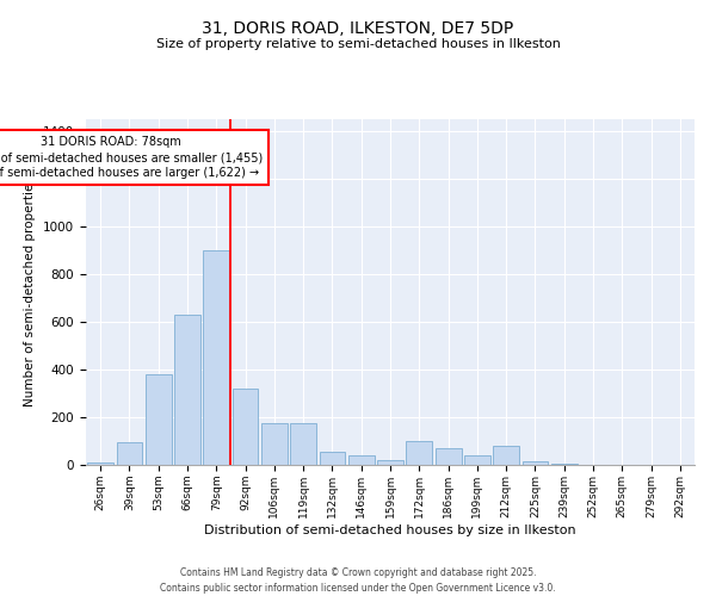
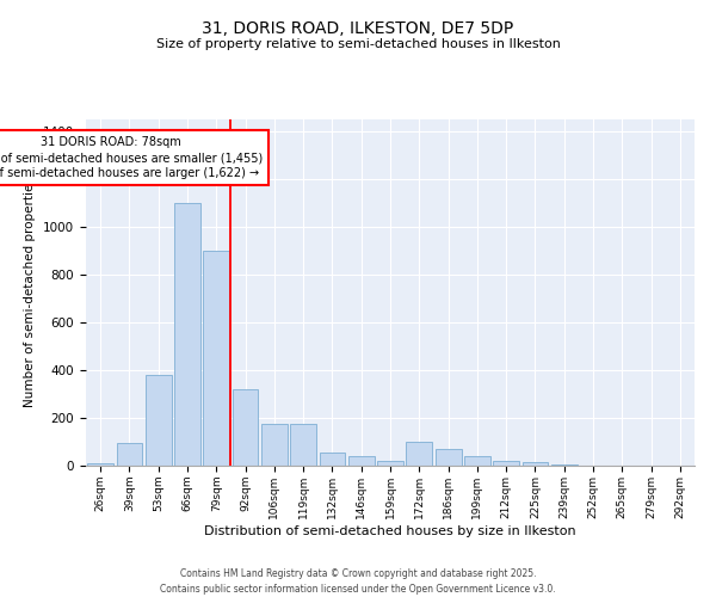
66sqm: 630 -> 1100
212sqm: 80 -> 20
